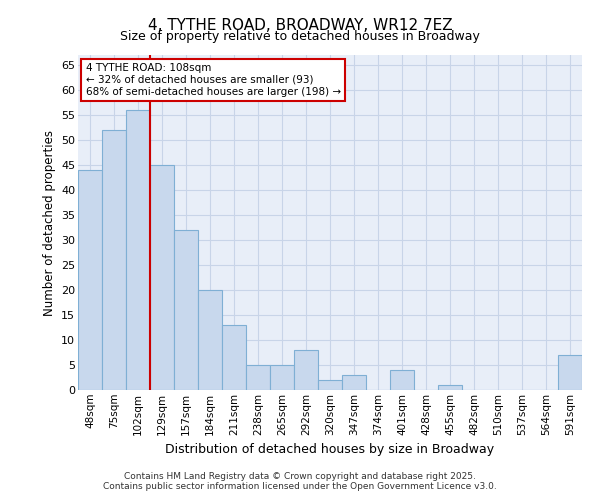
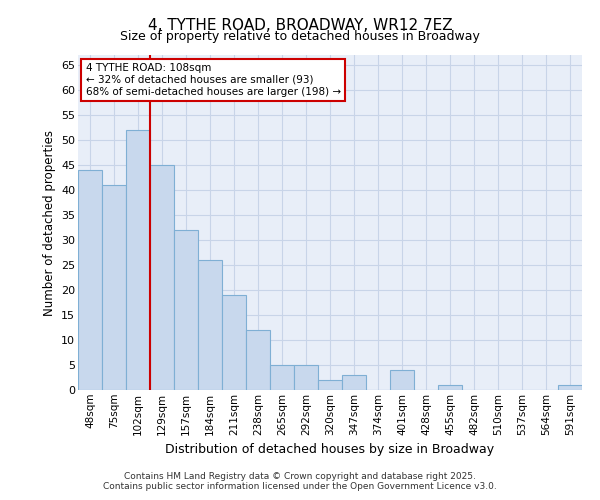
75sqm: 52 -> 41
102sqm: 56 -> 52
184sqm: 20 -> 26
211sqm: 13 -> 19
238sqm: 5 -> 12
292sqm: 8 -> 5
591sqm: 7 -> 1
